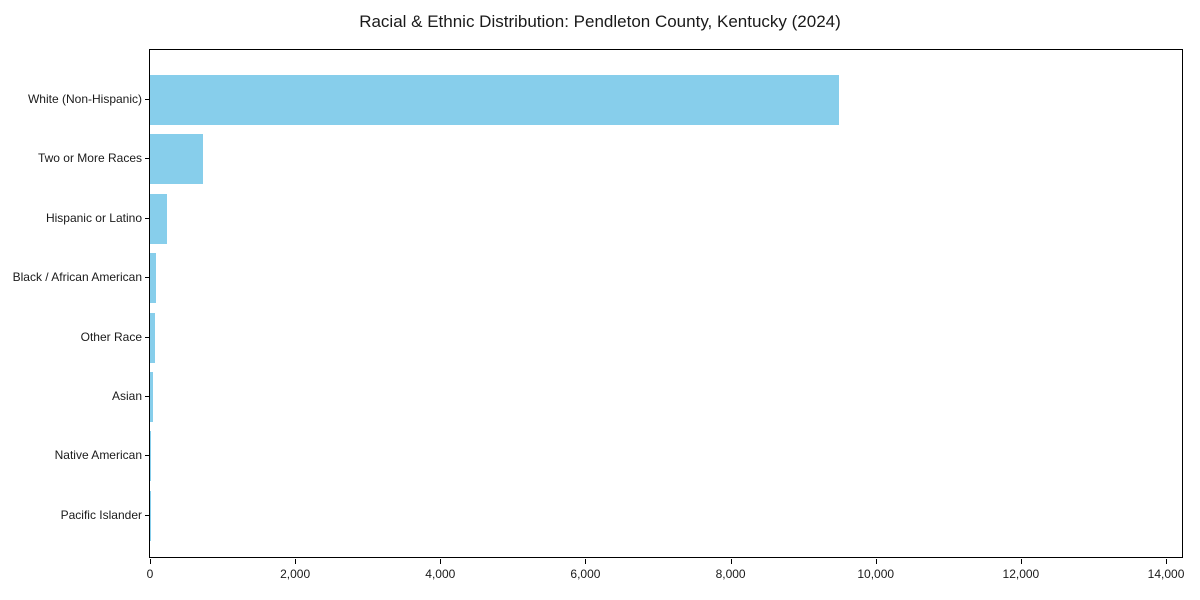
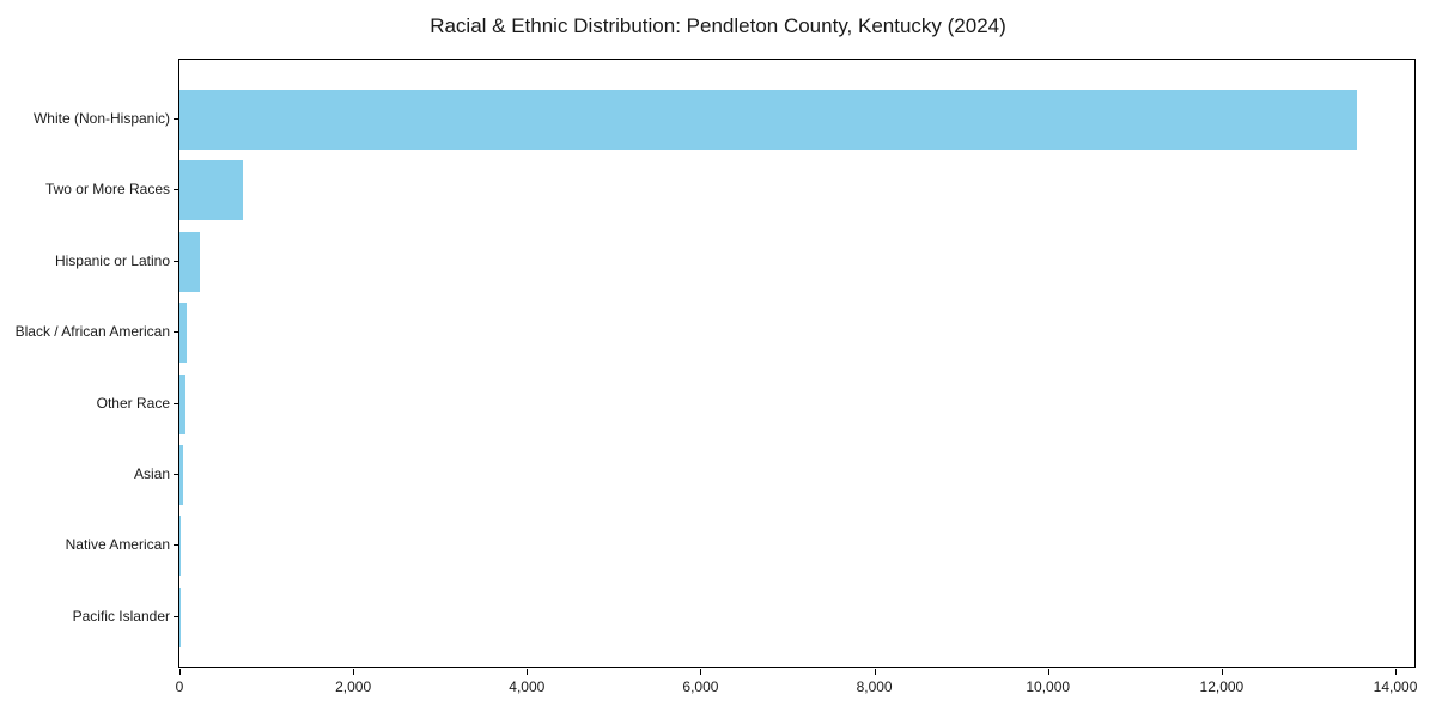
White (Non-Hispanic): 9500 -> 13600
